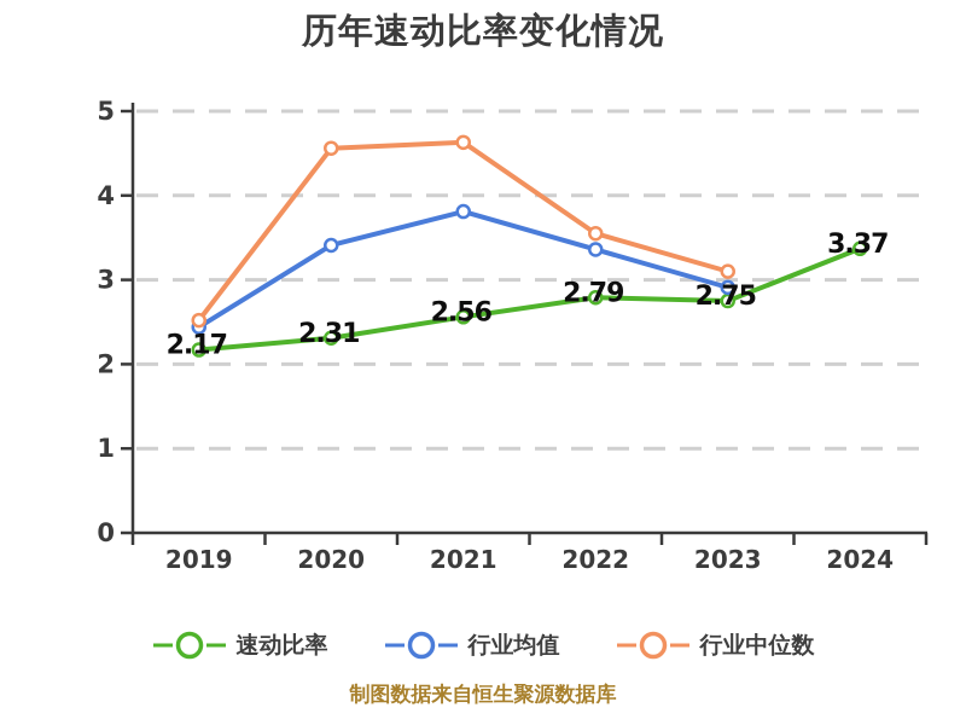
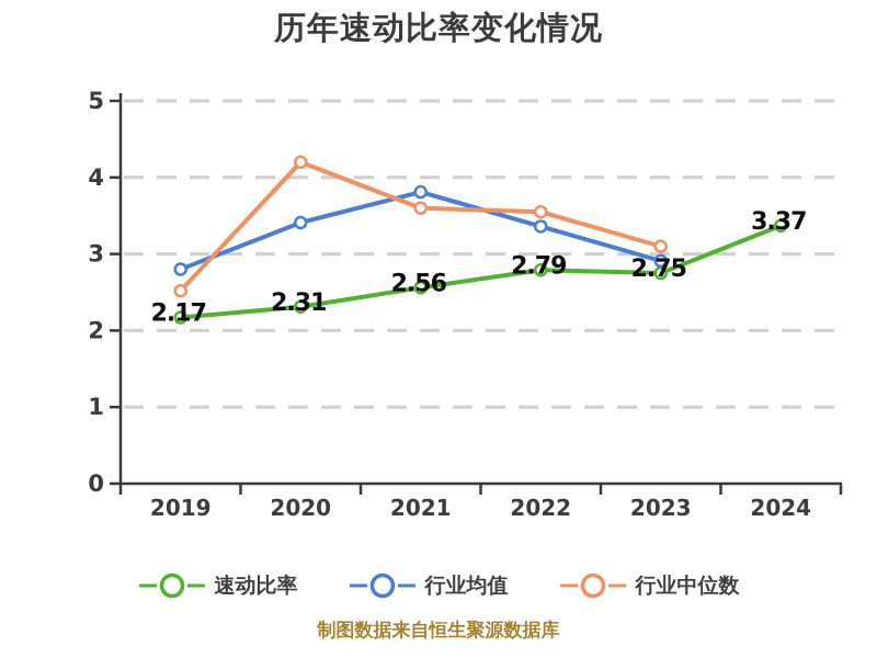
行业均值/2019: 2.4 -> 2.8
行业中位数/2020: 4.6 -> 4.2
行业中位数/2021: 4.6 -> 3.6
